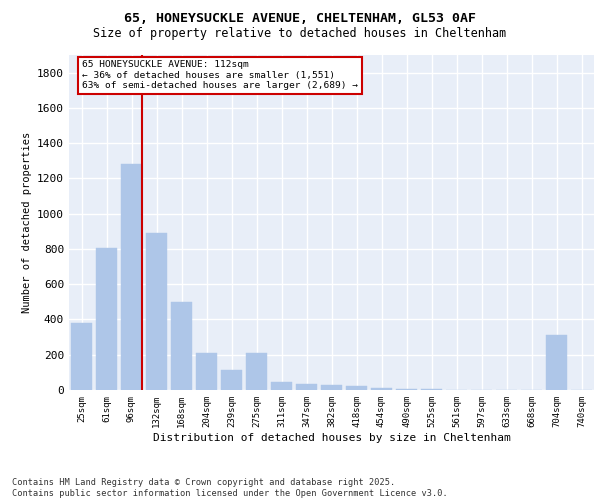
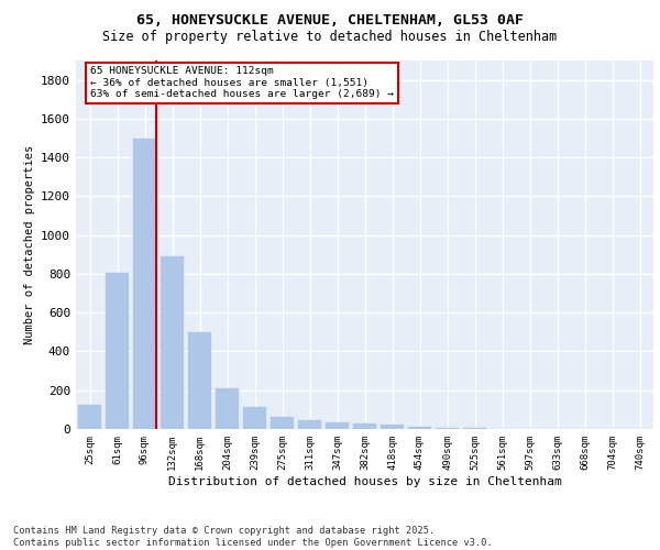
25sqm: 380 -> 130
96sqm: 1280 -> 1500
275sqm: 210 -> 60
704sqm: 310 -> 0
